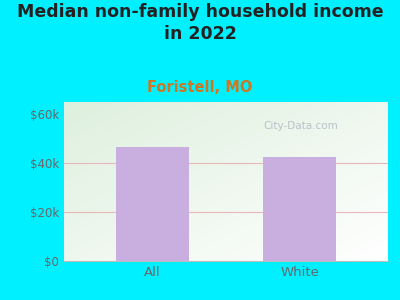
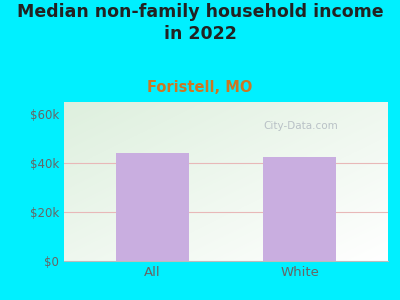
All: $46.5k -> $44.0k
